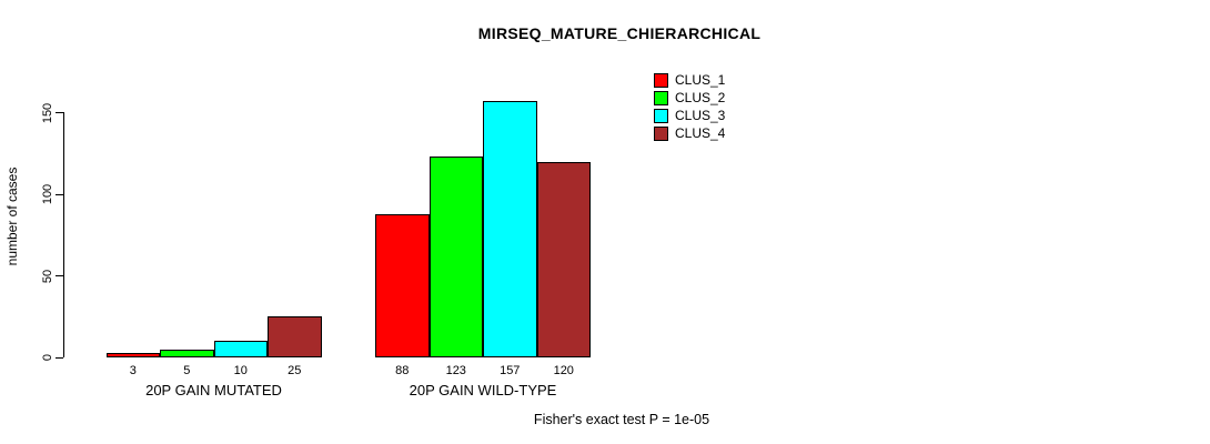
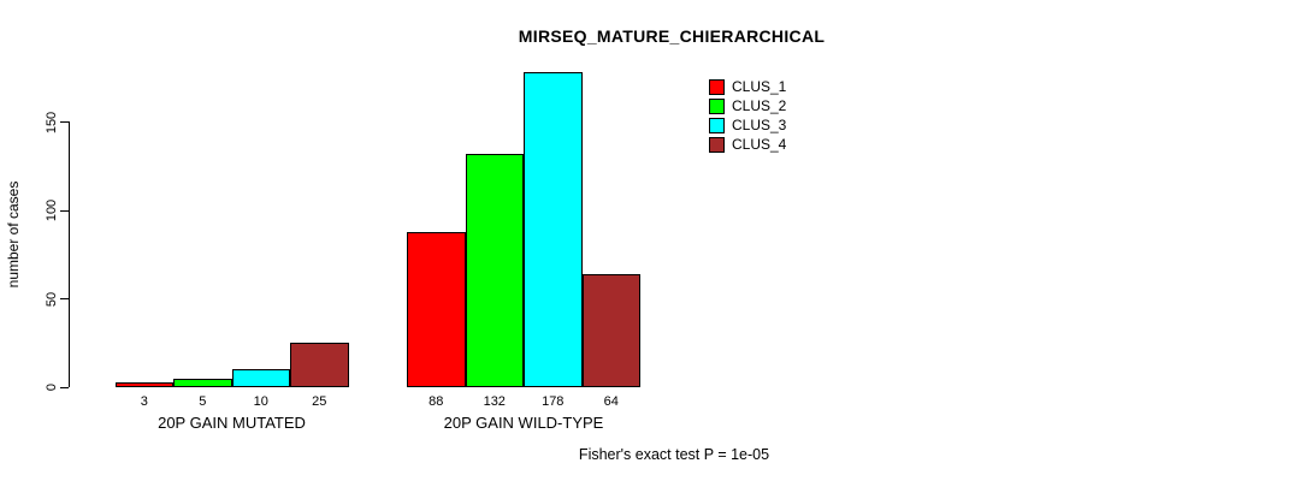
CLUS_2/20P GAIN WILD-TYPE: 123 -> 132
CLUS_3/20P GAIN WILD-TYPE: 157 -> 178
CLUS_4/20P GAIN WILD-TYPE: 120 -> 64
